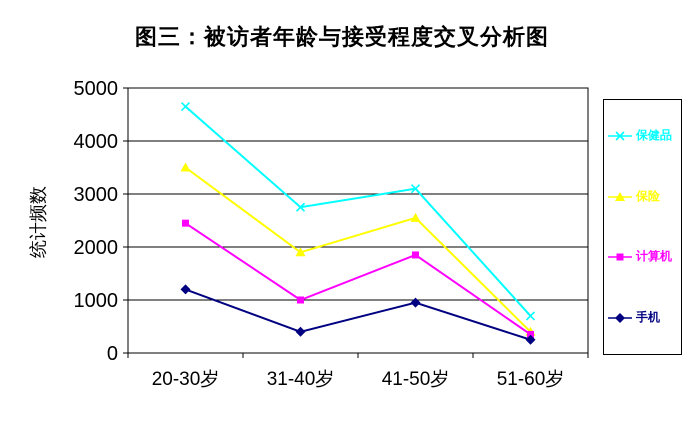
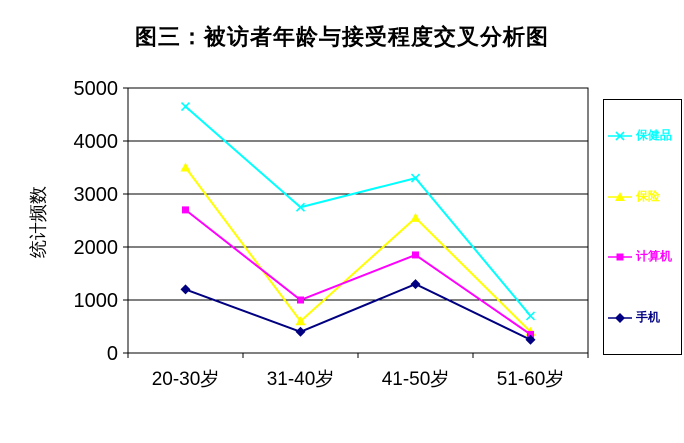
计算机/20-30岁: 2400 -> 2700
保险/31-40岁: 1900 -> 600
保健品/41-50岁: 3100 -> 3300
手机/41-50岁: 1000 -> 1300
